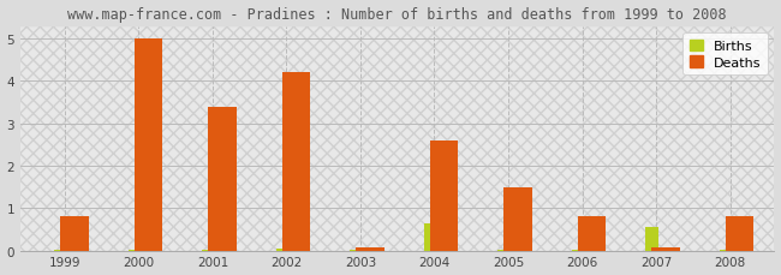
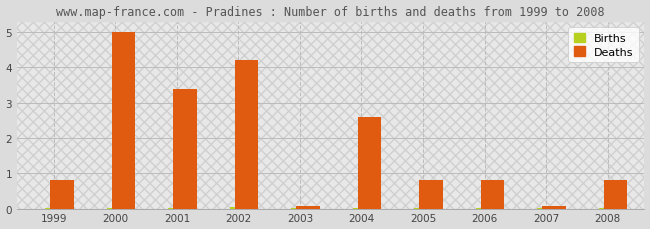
Births/2004: 0.65 -> 0.02
Deaths/2005: 1.50 -> 0.80
Births/2007: 0.55 -> 0.02
